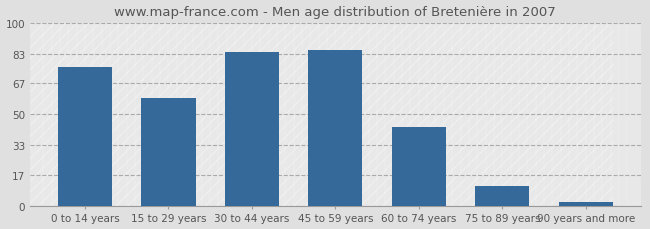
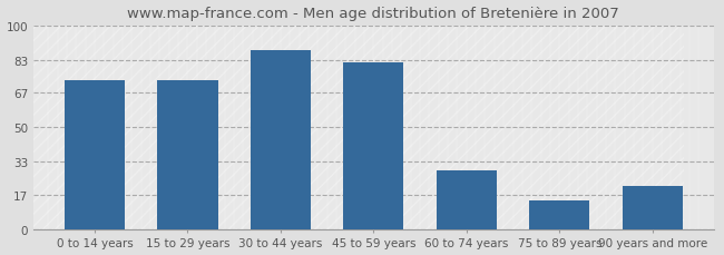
0 to 14 years: 76 -> 73
15 to 29 years: 59 -> 73
30 to 44 years: 84 -> 88
45 to 59 years: 85 -> 82
60 to 74 years: 43 -> 29
75 to 89 years: 11 -> 14
90 years and more: 2 -> 21
